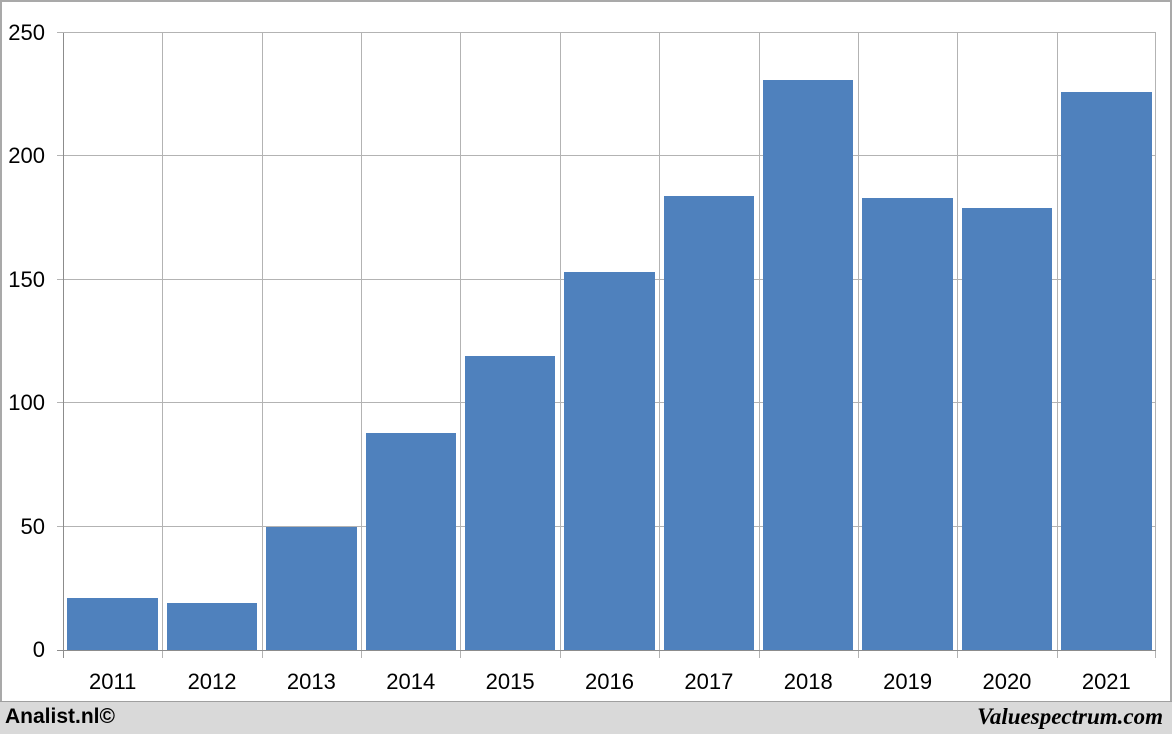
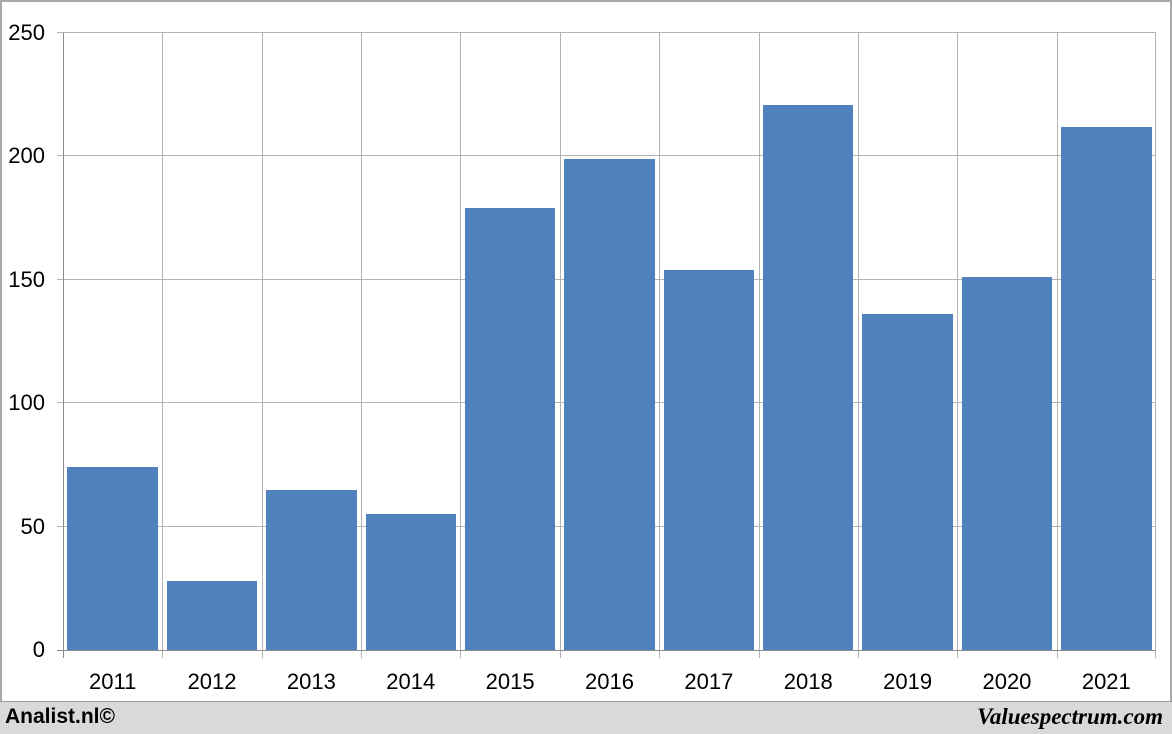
2011: 21 -> 74
2012: 19 -> 28
2013: 50 -> 65
2014: 88 -> 55
2015: 119 -> 179
2016: 153 -> 199
2017: 184 -> 154
2018: 231 -> 221
2019: 183 -> 136
2020: 179 -> 151
2021: 226 -> 212
